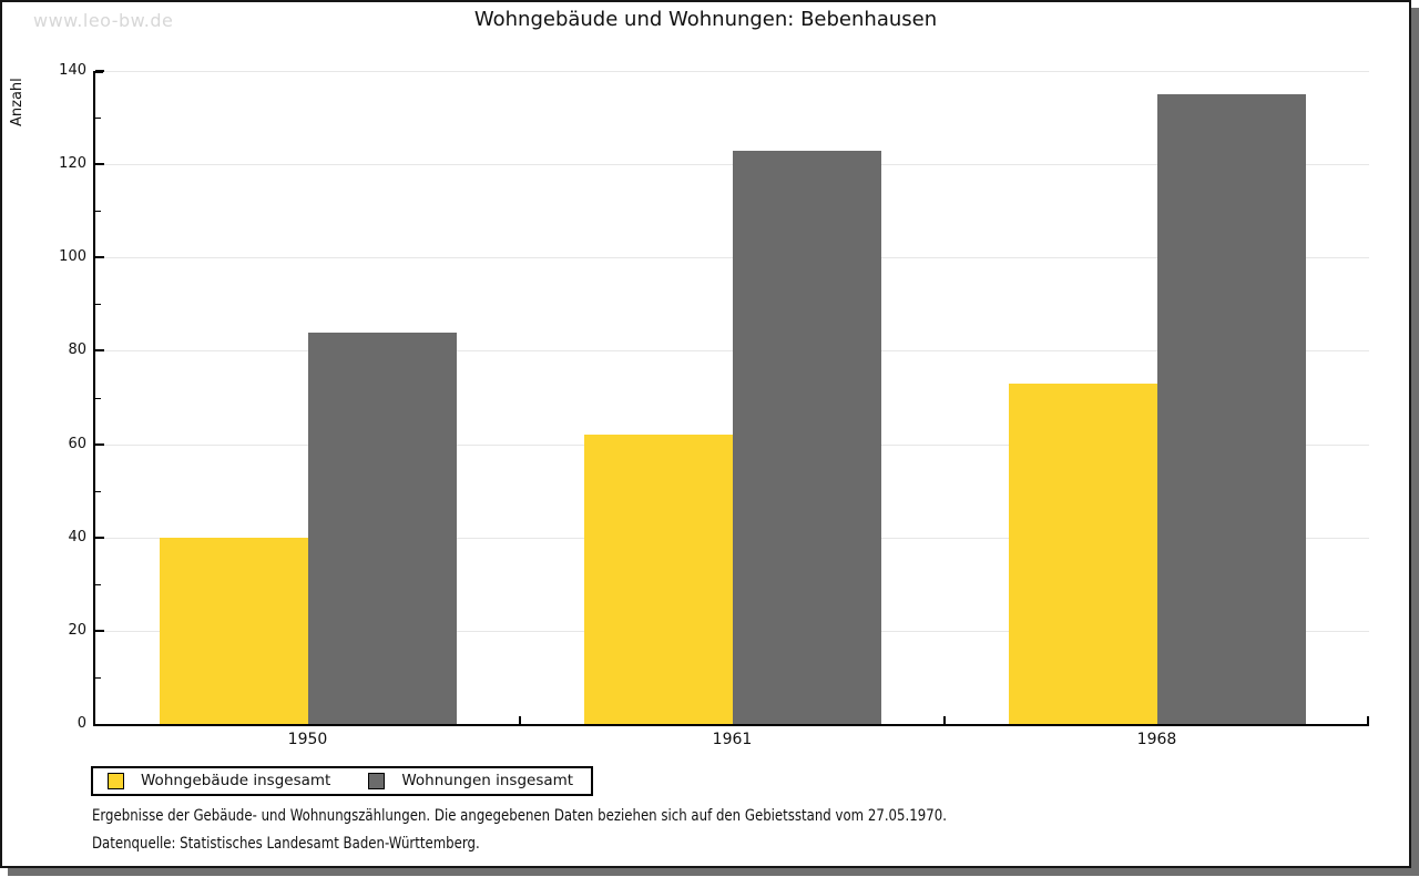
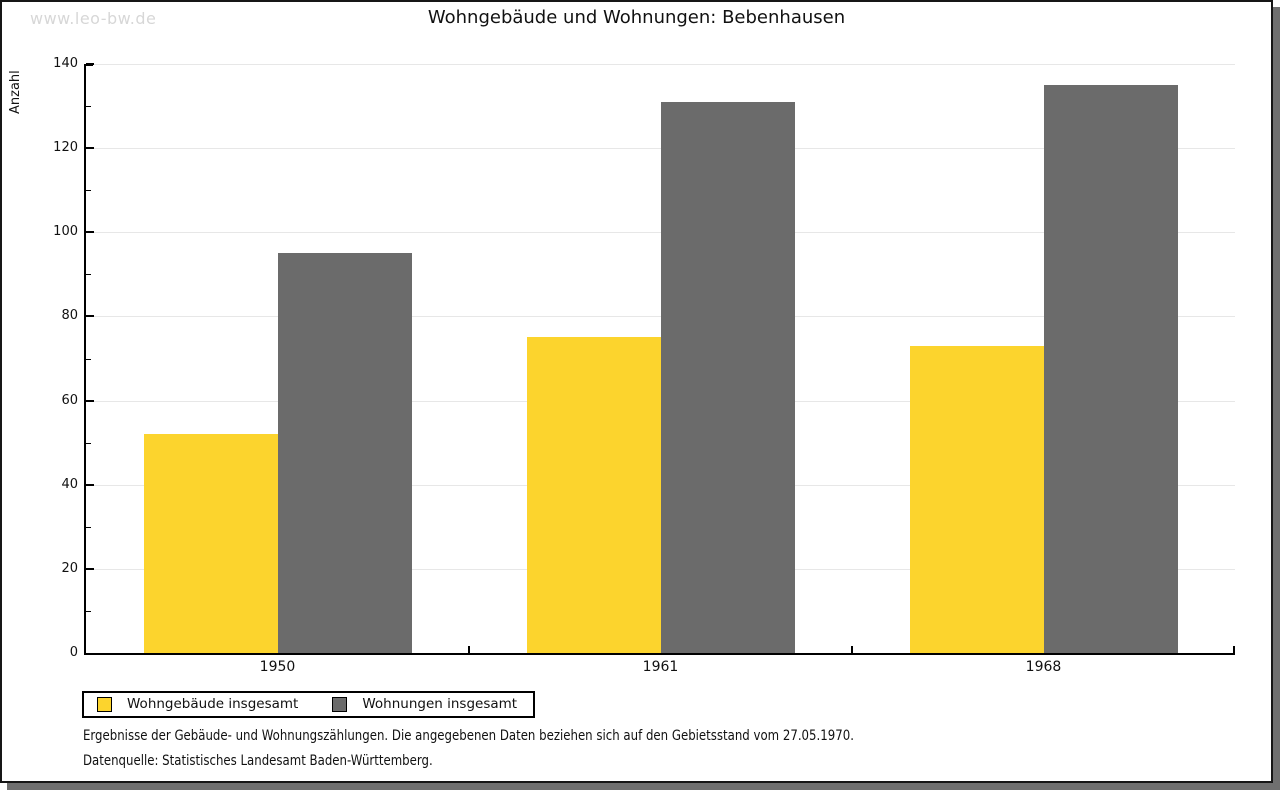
Wohngebäude insgesamt/1950: 40 -> 52
Wohnungen insgesamt/1950: 84 -> 95
Wohngebäude insgesamt/1961: 62 -> 75
Wohnungen insgesamt/1961: 123 -> 131
